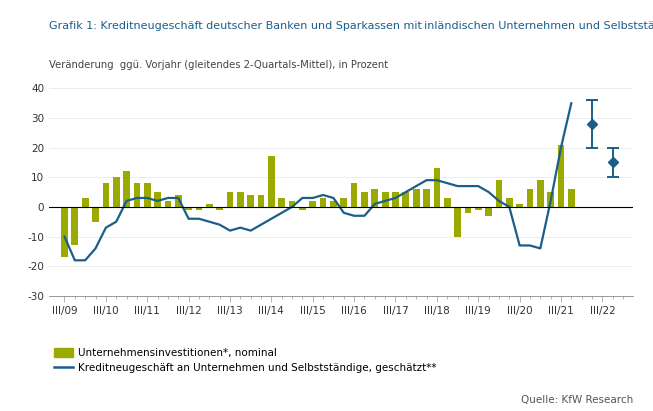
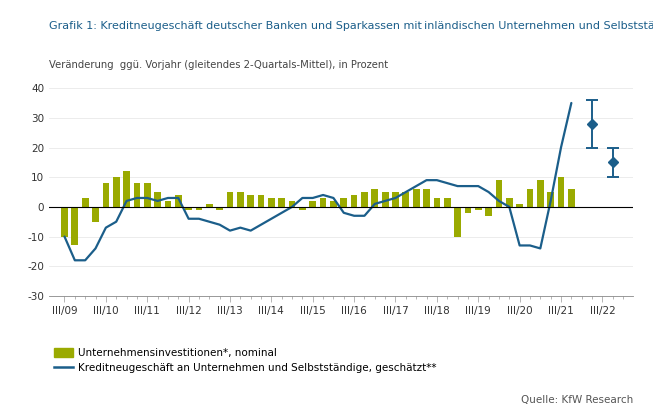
Unternehmensinvestitionen*, nominal/III/09: -17 -> -10
Unternehmensinvestitionen*, nominal/III/14: 17 -> 3
Unternehmensinvestitionen*, nominal/III/16: 8 -> 4
Unternehmensinvestitionen*, nominal/III/18: 13 -> 3
Unternehmensinvestitionen*, nominal/III/21: 21 -> 10
